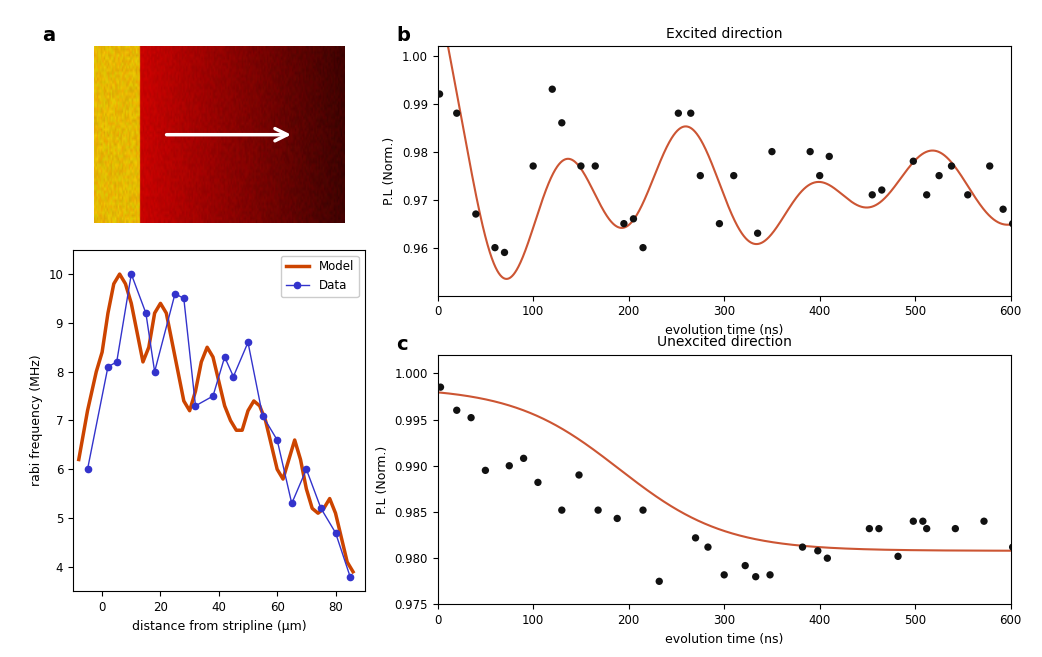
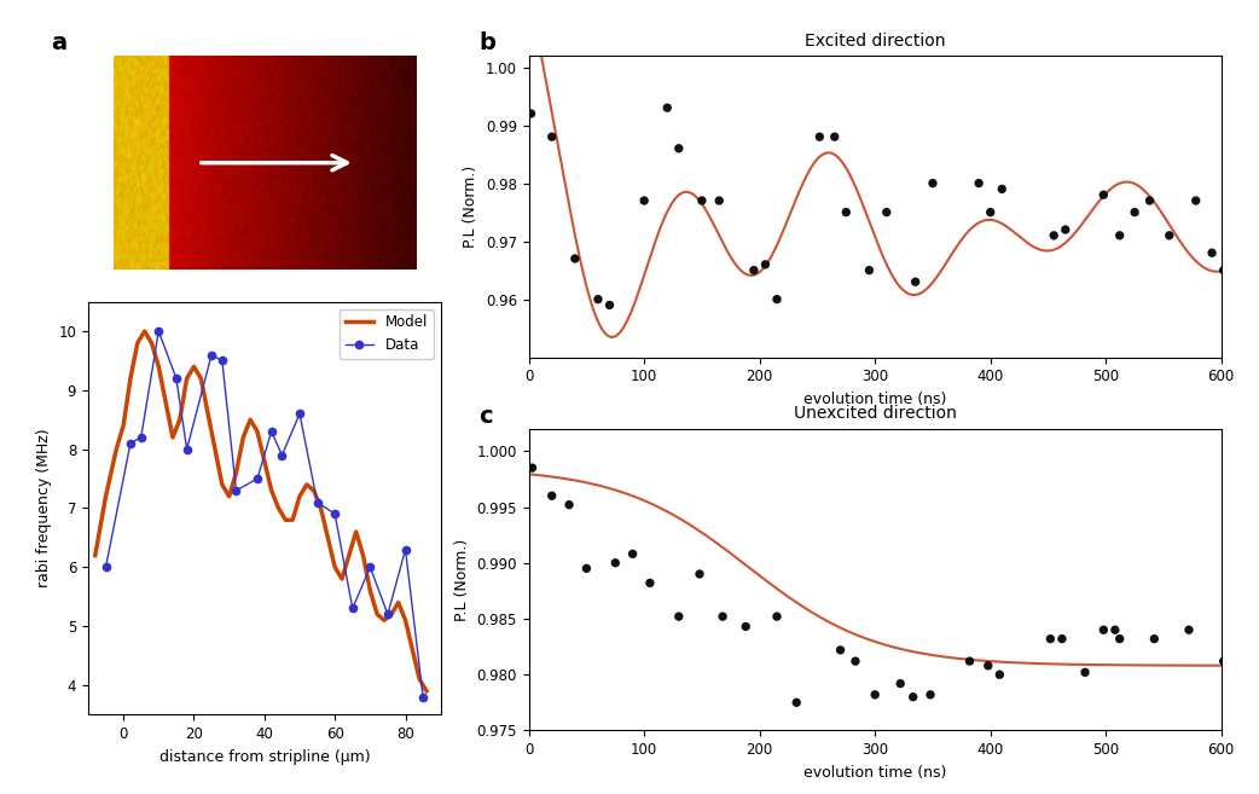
Data/60: 6.6 -> 6.9
Data/80: 4.7 -> 6.3
